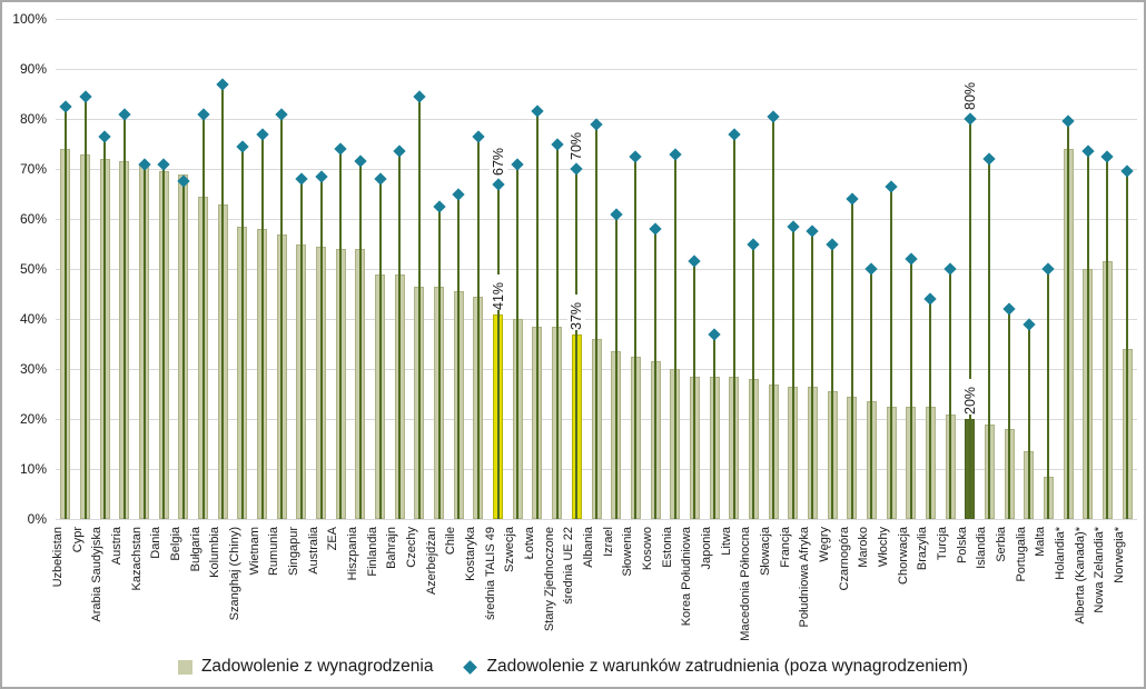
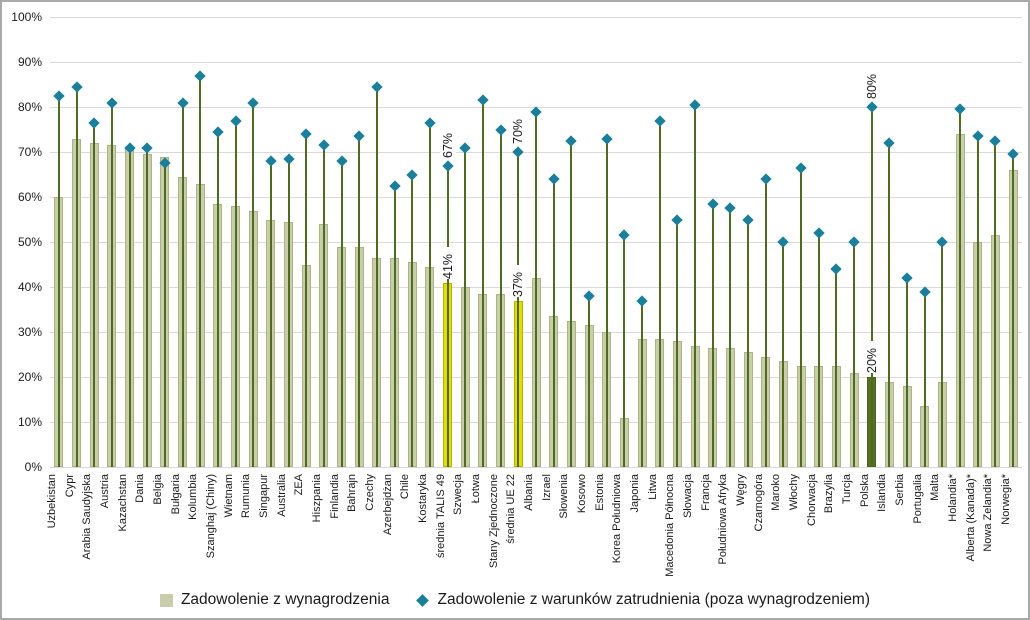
Zadowolenie z wynagrodzenia/Uzbekistan: 74% -> 60%
Zadowolenie z wynagrodzenia/ZEA: 54% -> 45%
Zadowolenie z wynagrodzenia/Albania: 36% -> 42%
Zadowolenie z warunków zatrudnienia (poza wynagrodzeniem)/Izrael: 61% -> 64%
Zadowolenie z warunków zatrudnienia (poza wynagrodzeniem)/Kosowo: 58% -> 38%
Zadowolenie z wynagrodzenia/Korea Południowa: 28% -> 11%
Zadowolenie z wynagrodzenia/Malta: 8% -> 19%
Zadowolenie z wynagrodzenia/Norwegia*: 34% -> 66%
